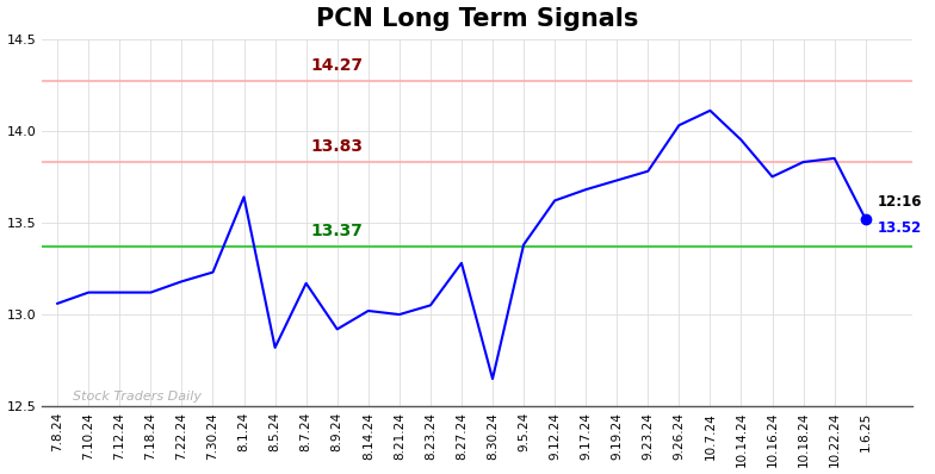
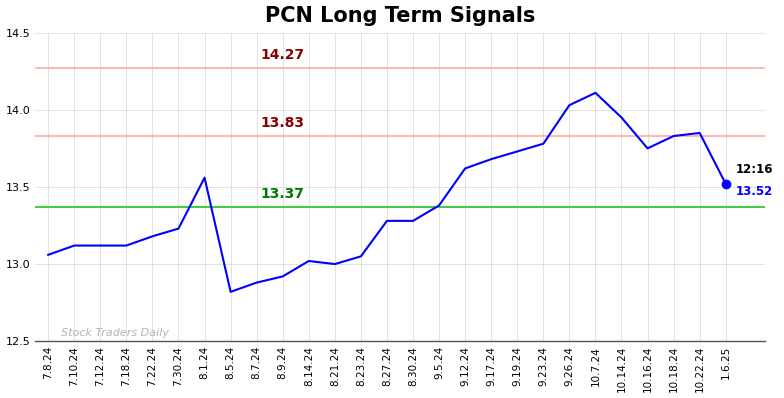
8.1.24: 13.64 -> 13.56
8.7.24: 13.17 -> 12.88
8.30.24: 12.65 -> 13.28
